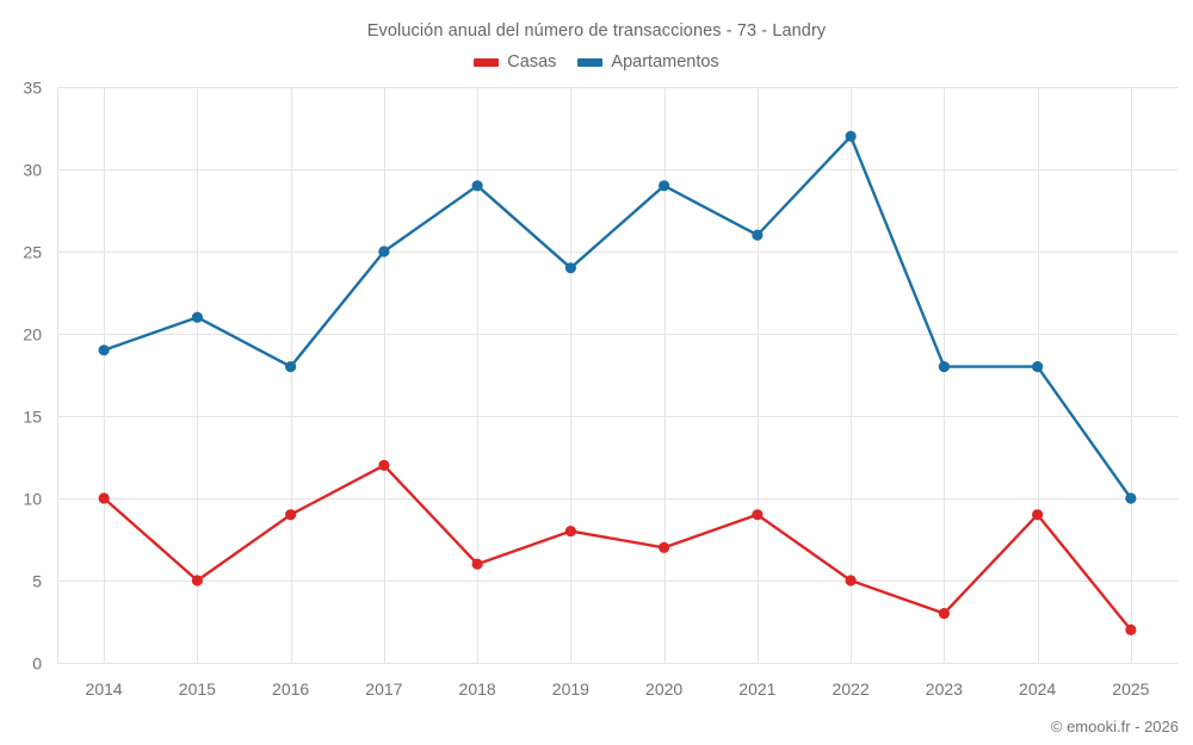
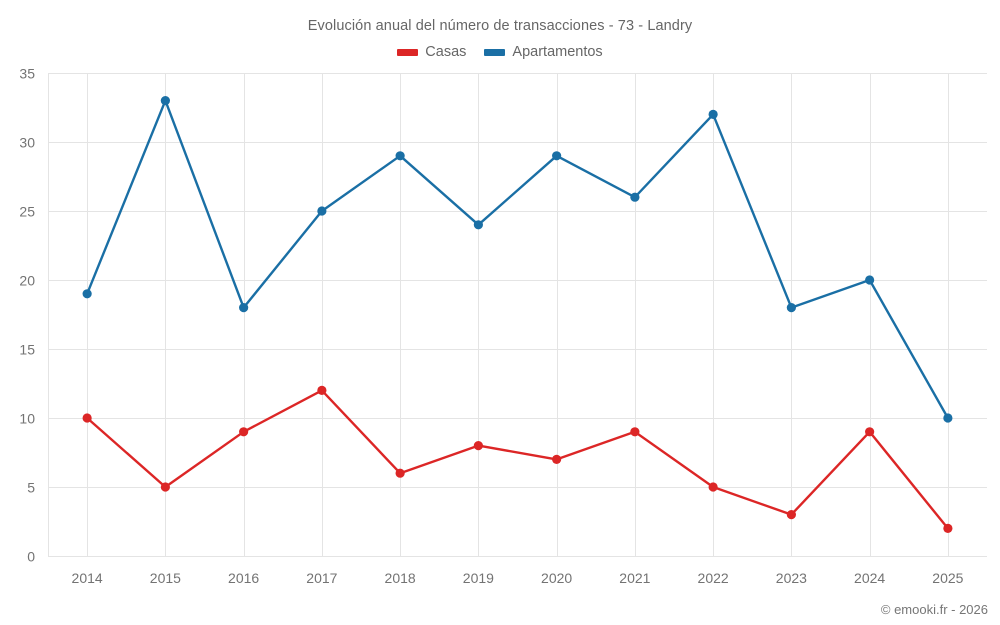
Apartamentos/2015: 21 -> 33
Apartamentos/2024: 18 -> 20
